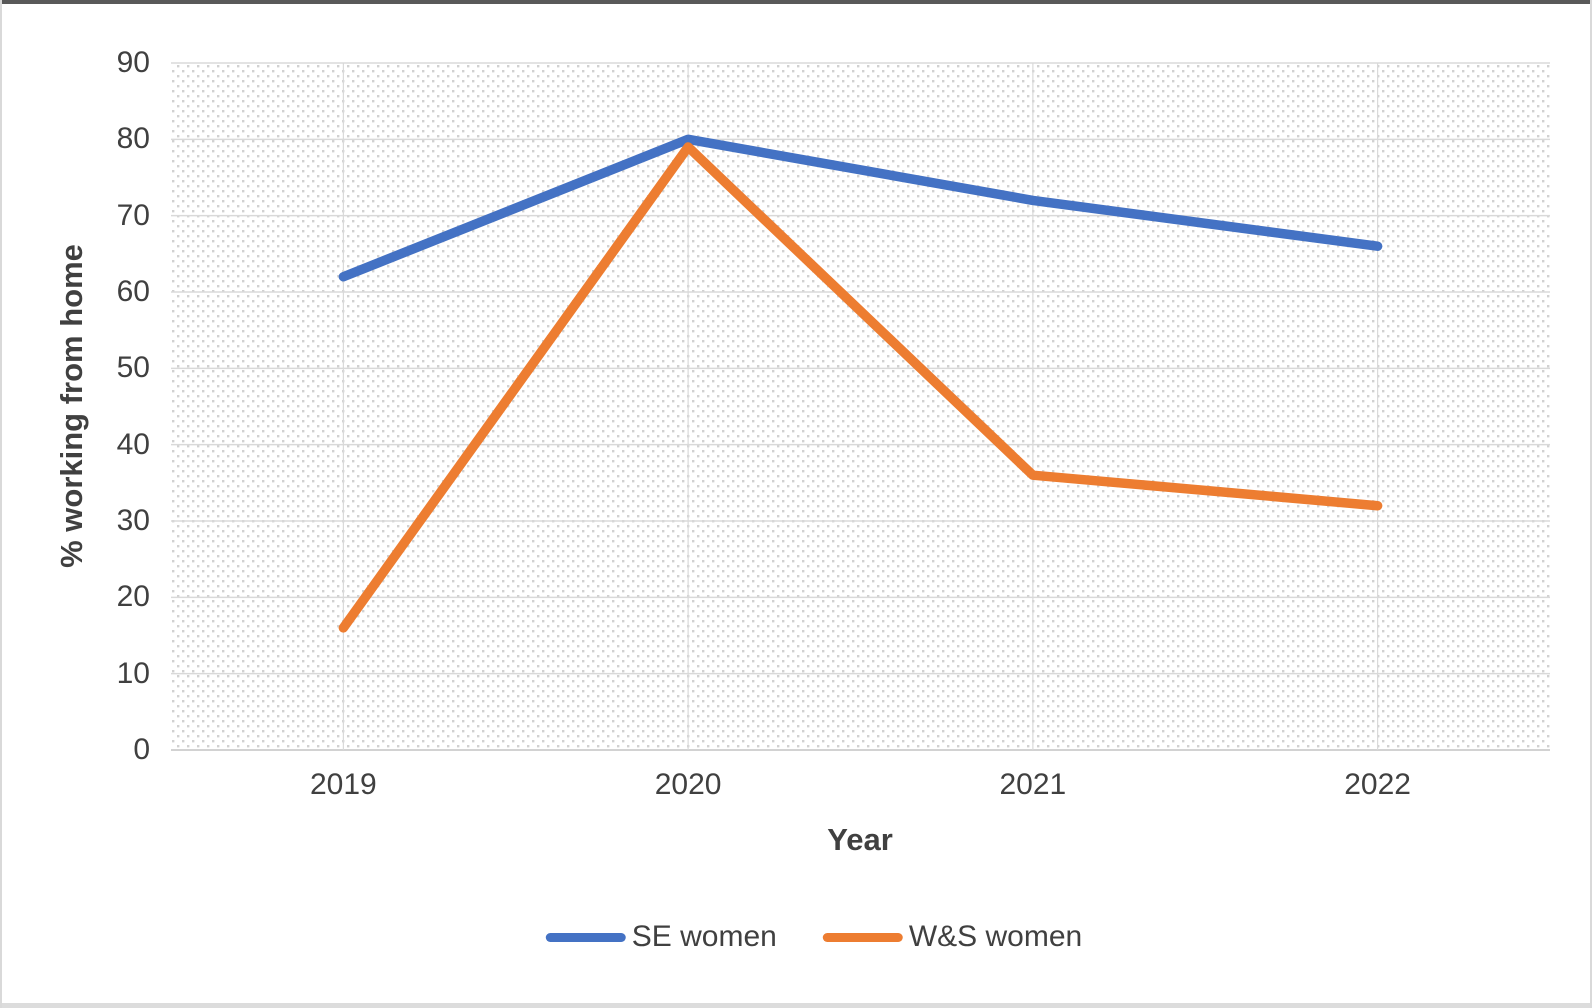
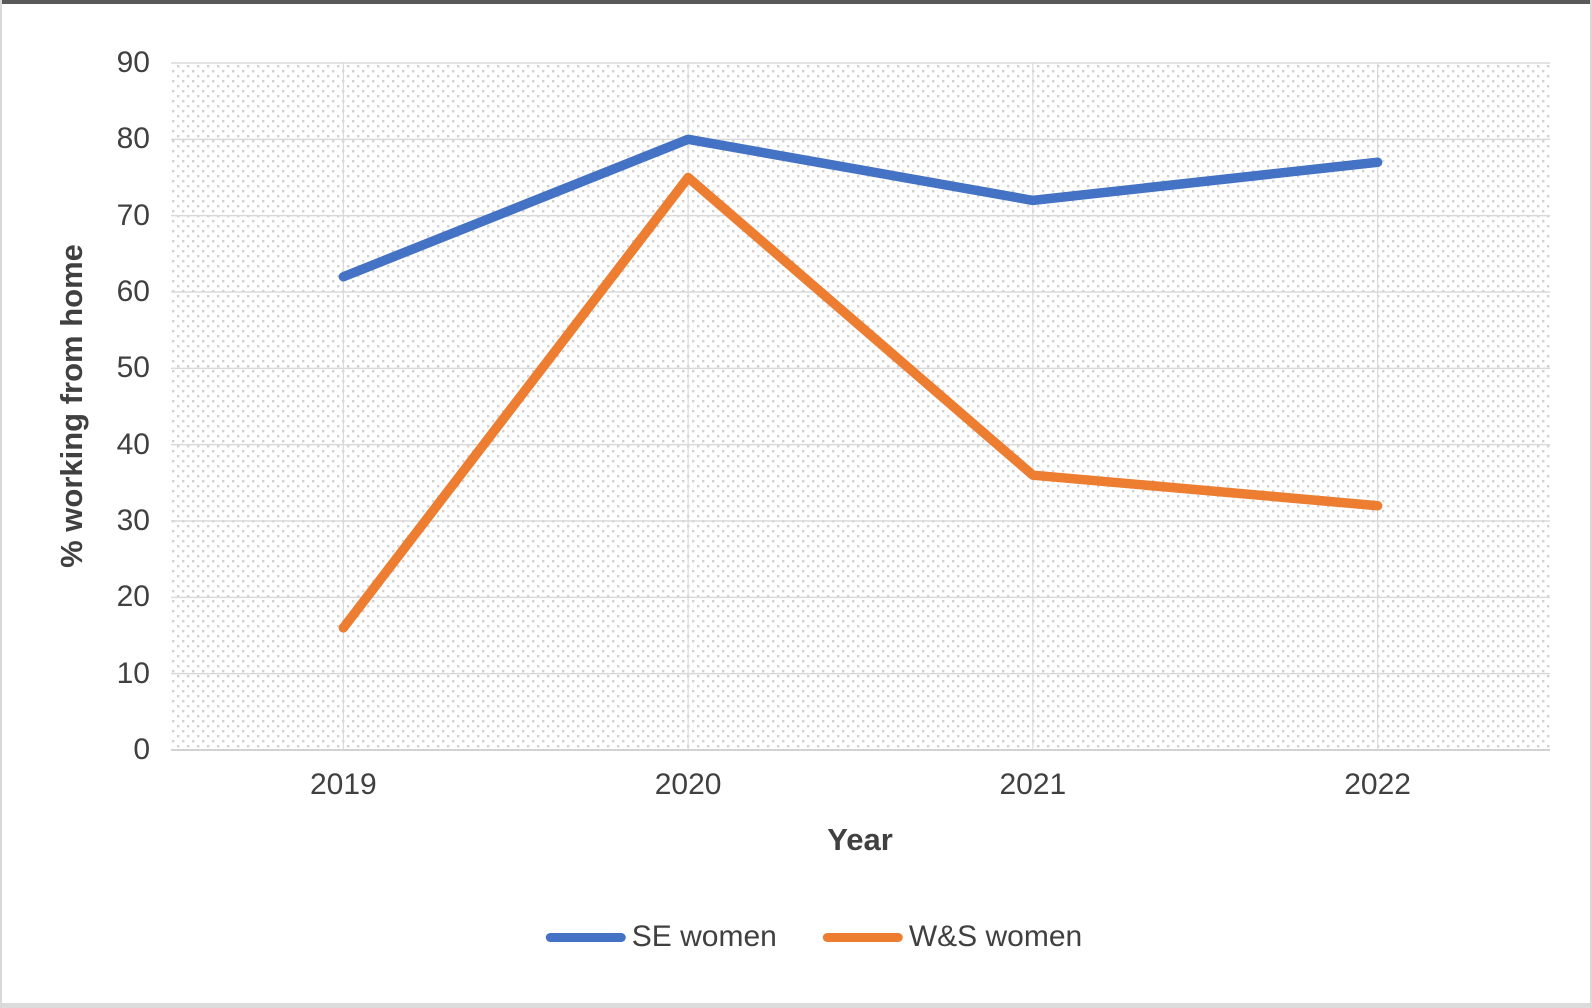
W&S women/2020: 79 -> 75
SE women/2022: 66 -> 77
